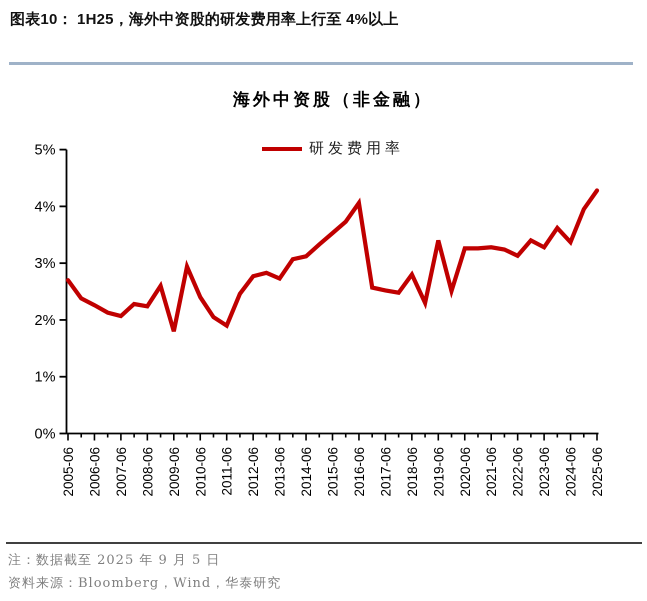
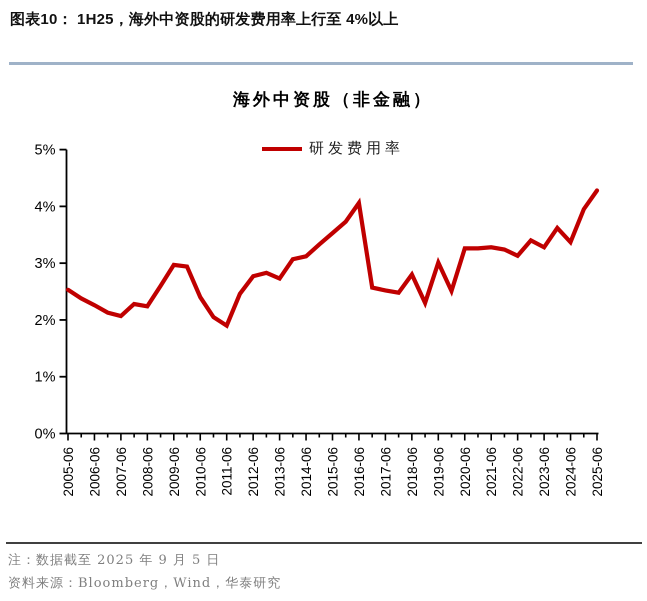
2005-06: 2.7% -> 2.5%
2009-06: 1.8% -> 3.0%
2019-06: 3.4% -> 3.0%
